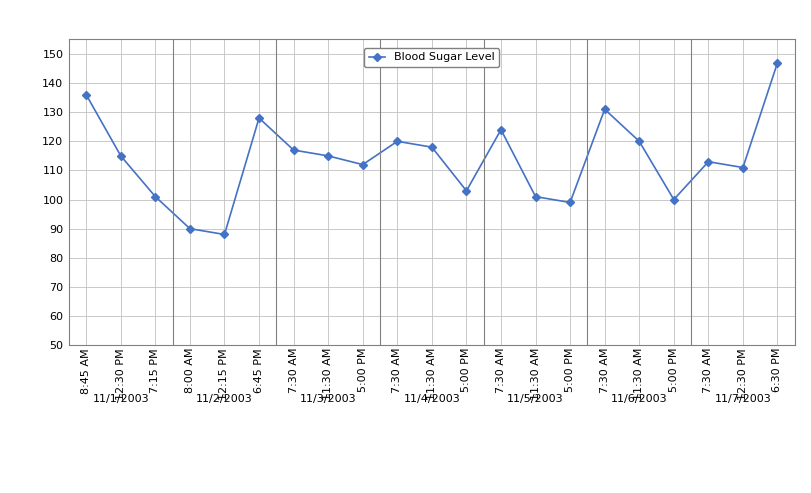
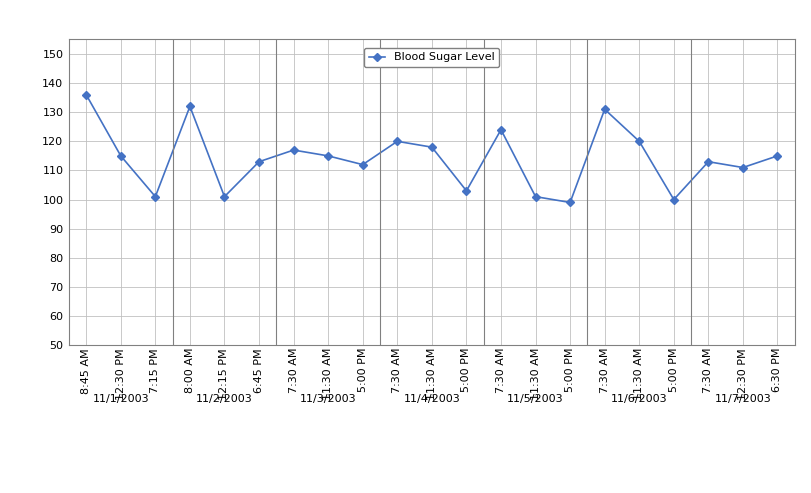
8:00 AM: 90 -> 132
12:15 PM: 88 -> 101
6:45 PM: 128 -> 113
6:30 PM: 147 -> 115
